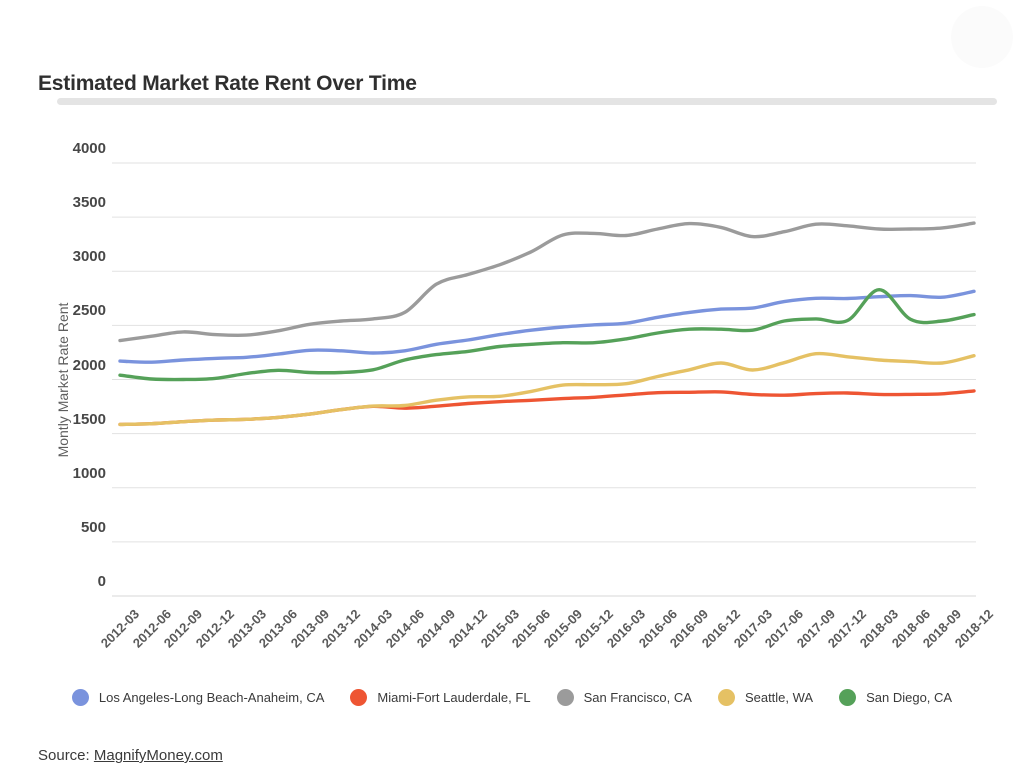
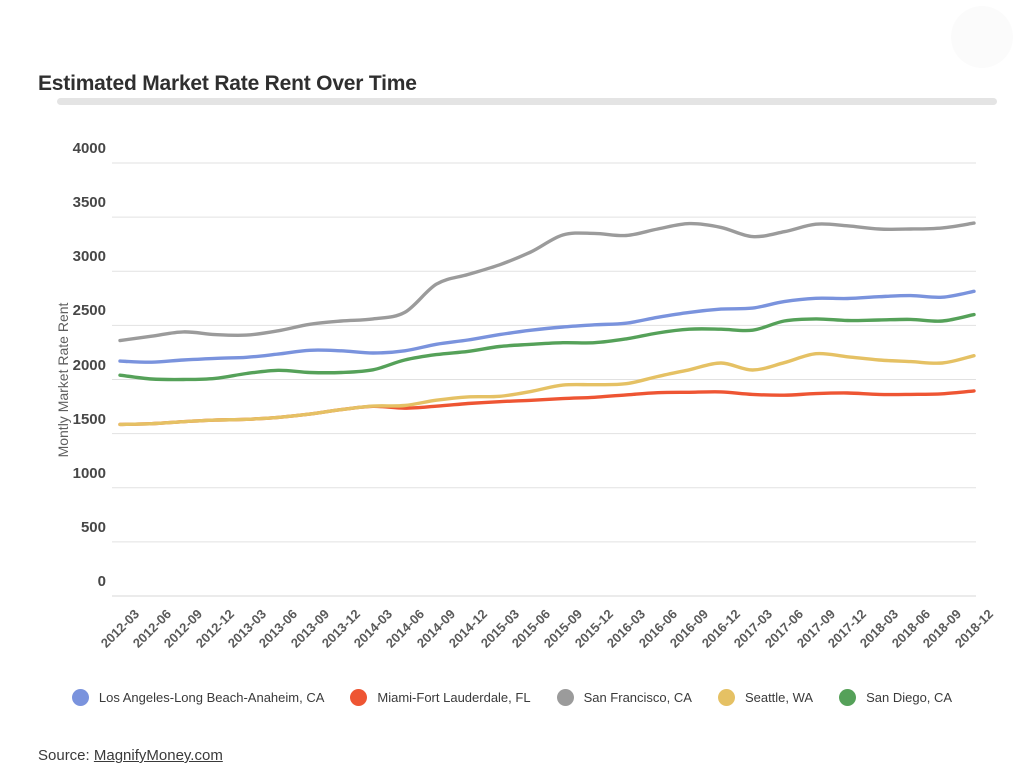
San Diego, CA/2018-03: 2830 -> 2550
